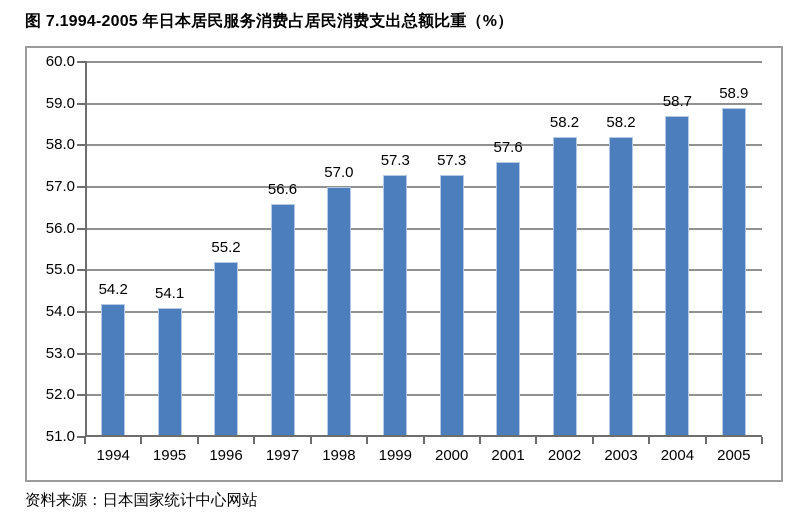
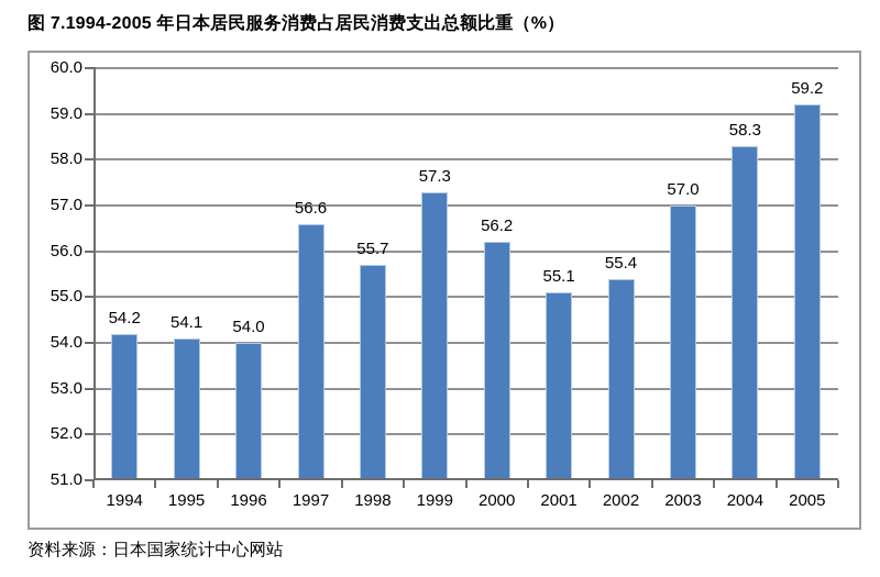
1996: 55.2 -> 54.0
1998: 57.0 -> 55.7
2000: 57.3 -> 56.2
2001: 57.6 -> 55.1
2002: 58.2 -> 55.4
2003: 58.2 -> 57.0
2004: 58.7 -> 58.3
2005: 58.9 -> 59.2
